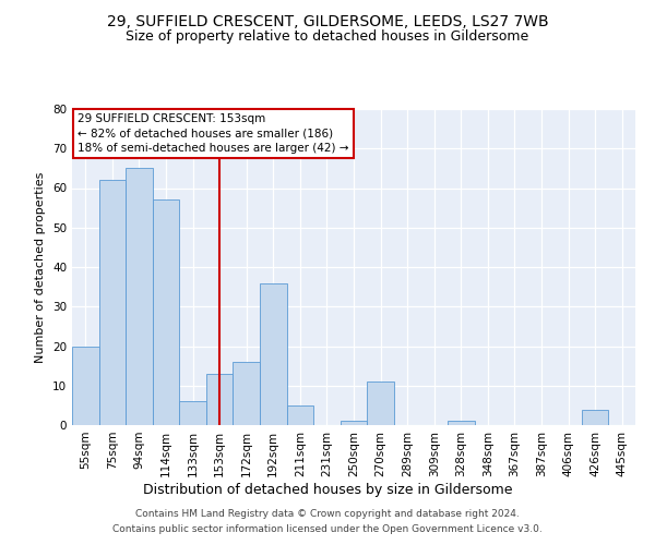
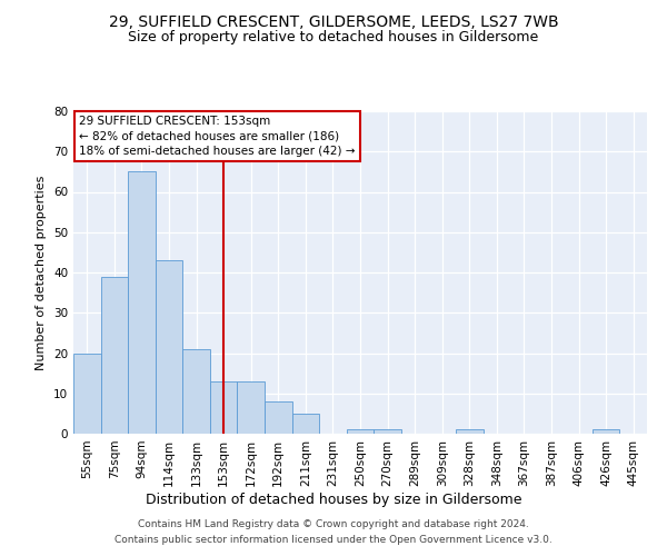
75sqm: 62 -> 39
114sqm: 57 -> 43
133sqm: 6 -> 21
172sqm: 16 -> 13
192sqm: 36 -> 8
270sqm: 11 -> 1
426sqm: 4 -> 1
